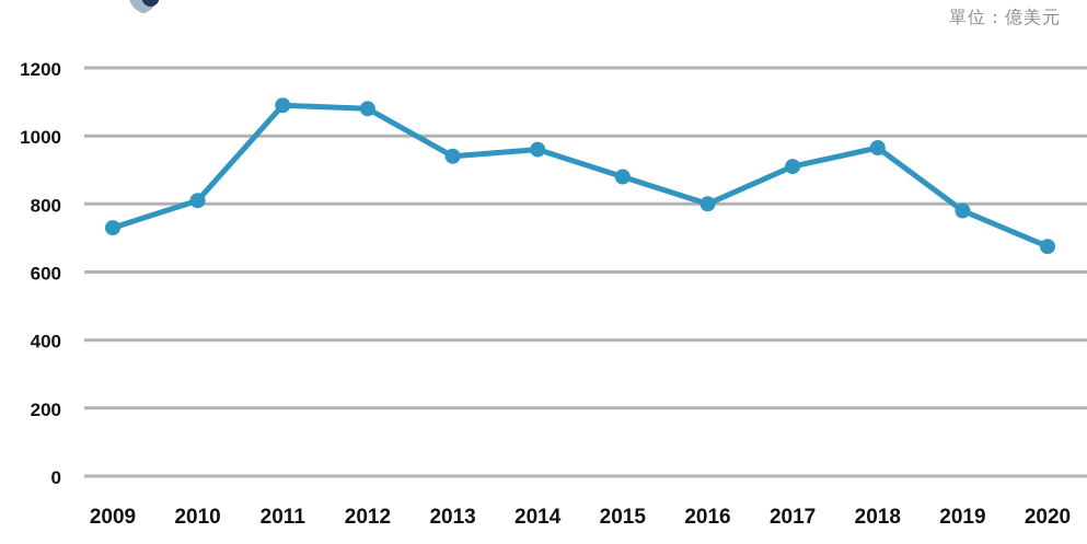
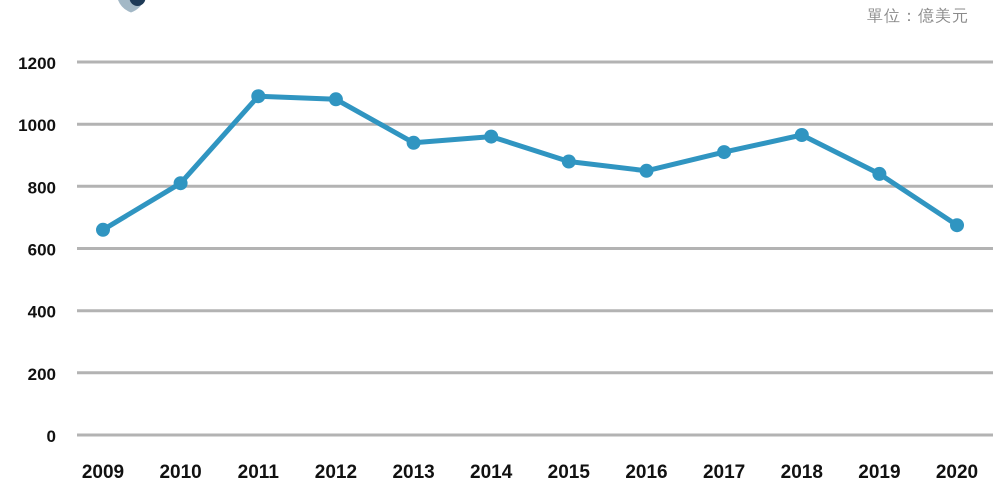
2009: 730 -> 660
2016: 800 -> 850
2019: 780 -> 840
